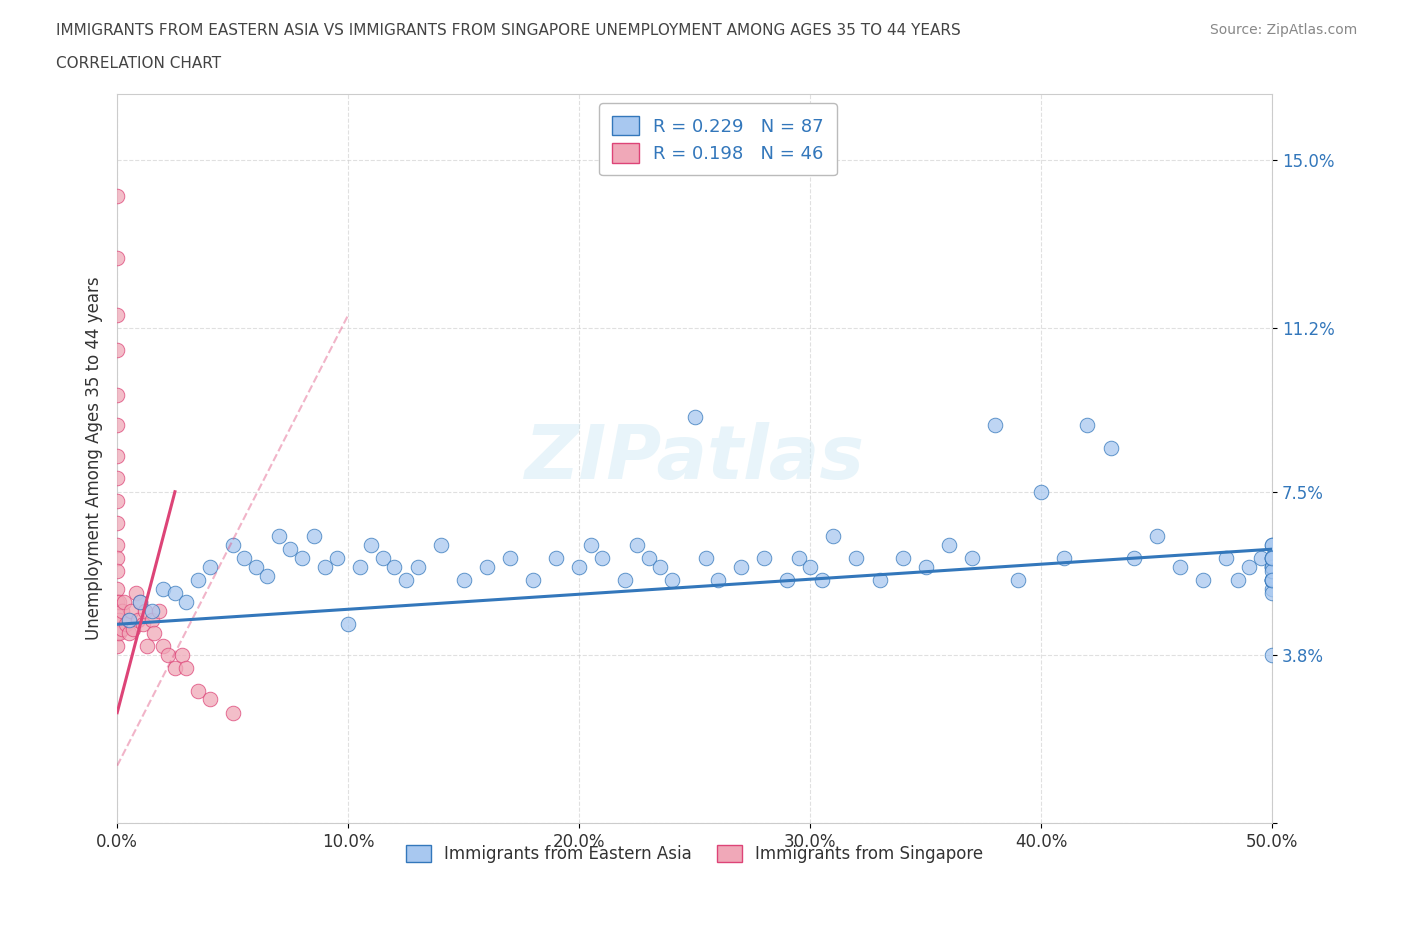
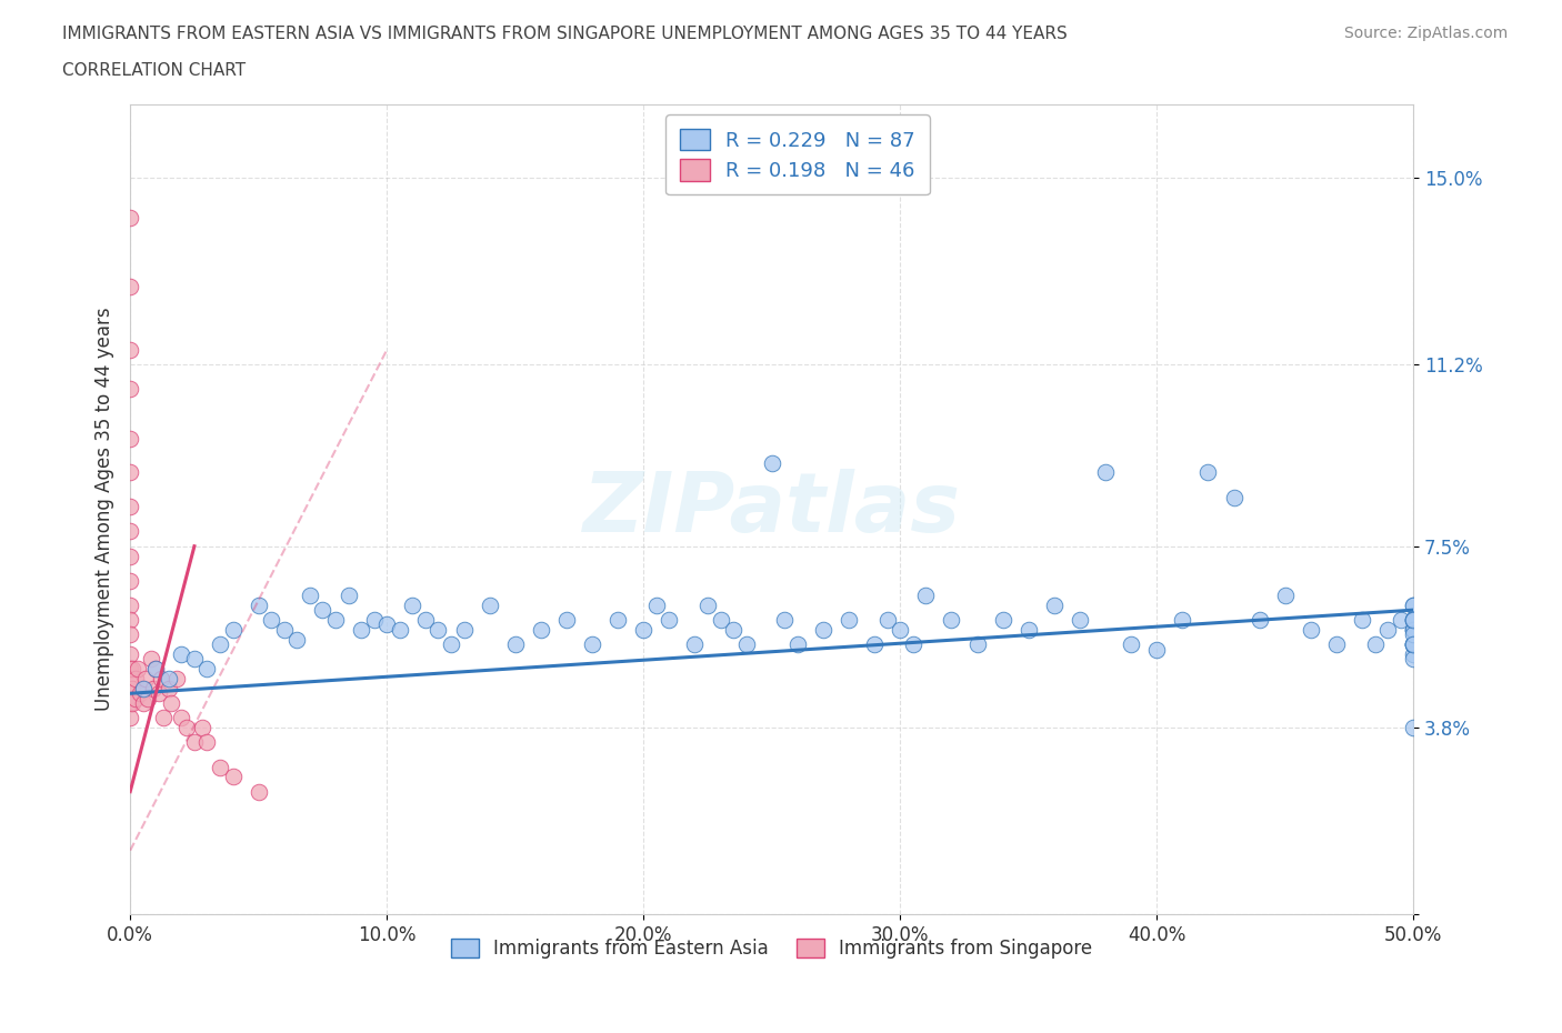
Immigrants from Eastern Asia/10.0%: 4.5% -> 5.9%
Immigrants from Eastern Asia/40.0%: 7.5% -> 5.4%
